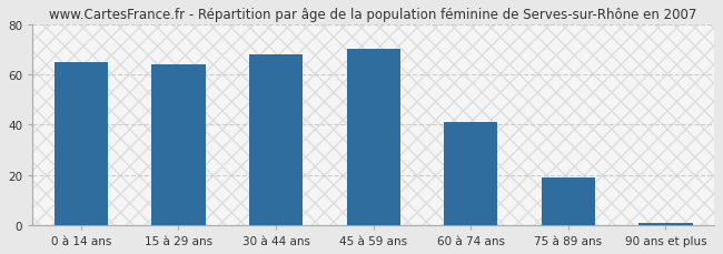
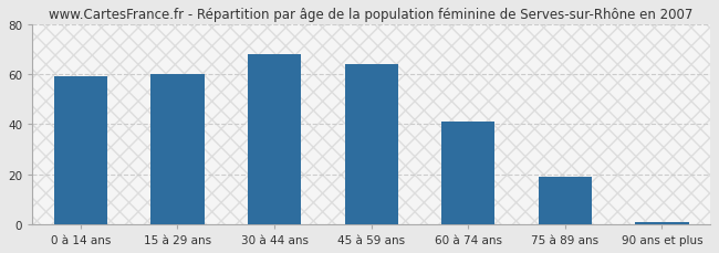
0 à 14 ans: 65 -> 59
15 à 29 ans: 64 -> 60
45 à 59 ans: 70 -> 64
